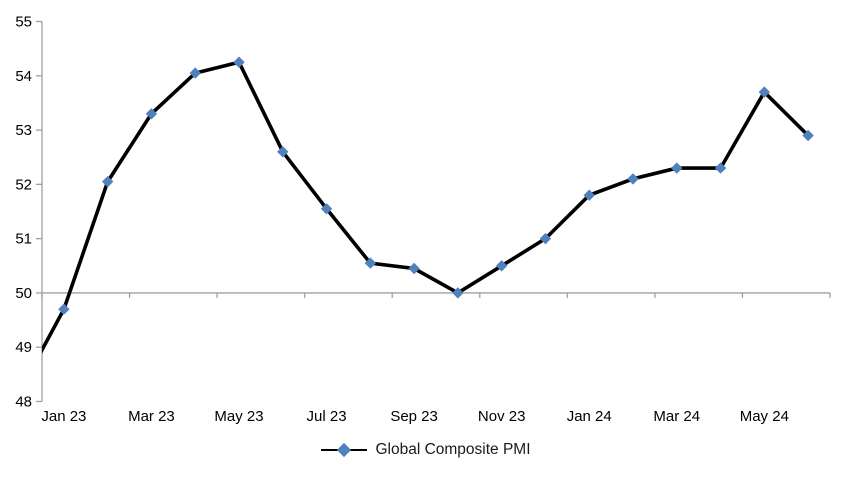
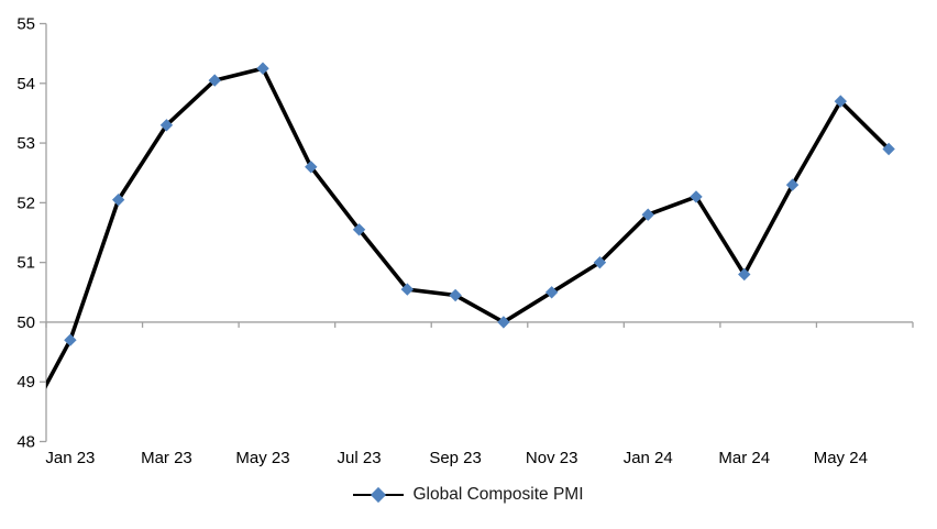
Mar 24: 52.3 -> 50.8
